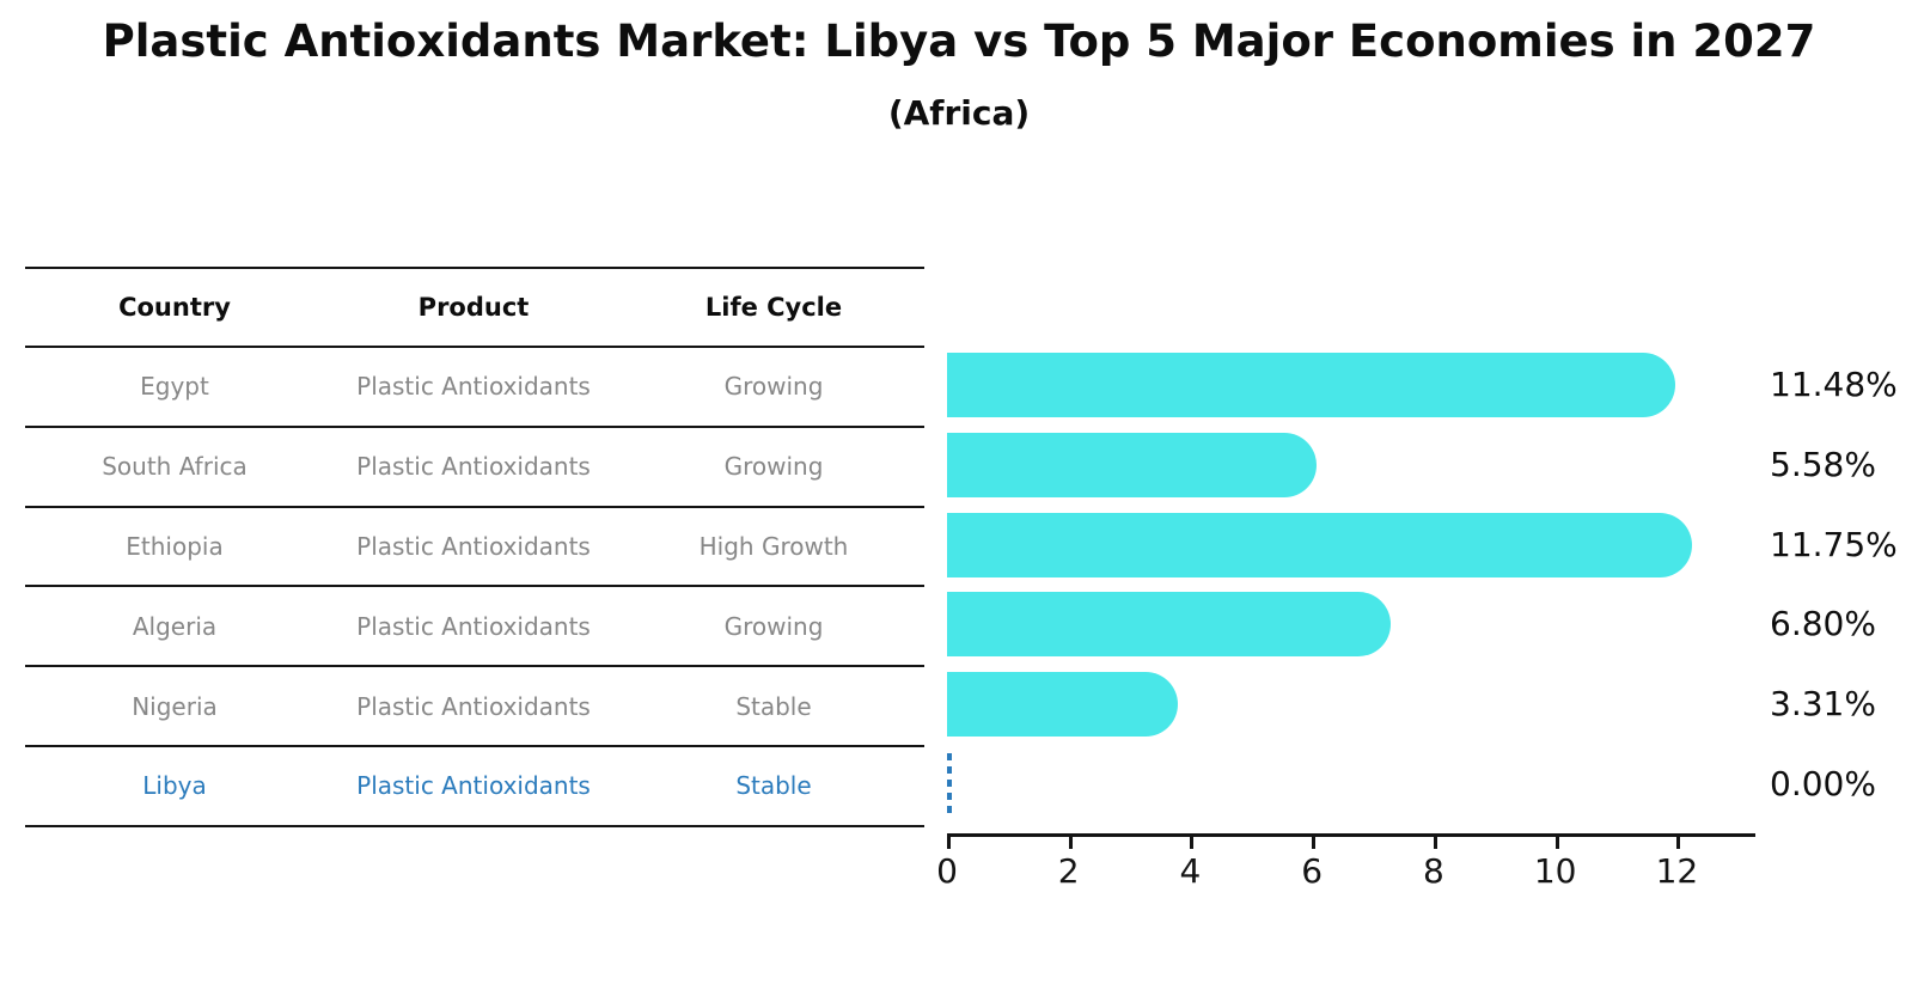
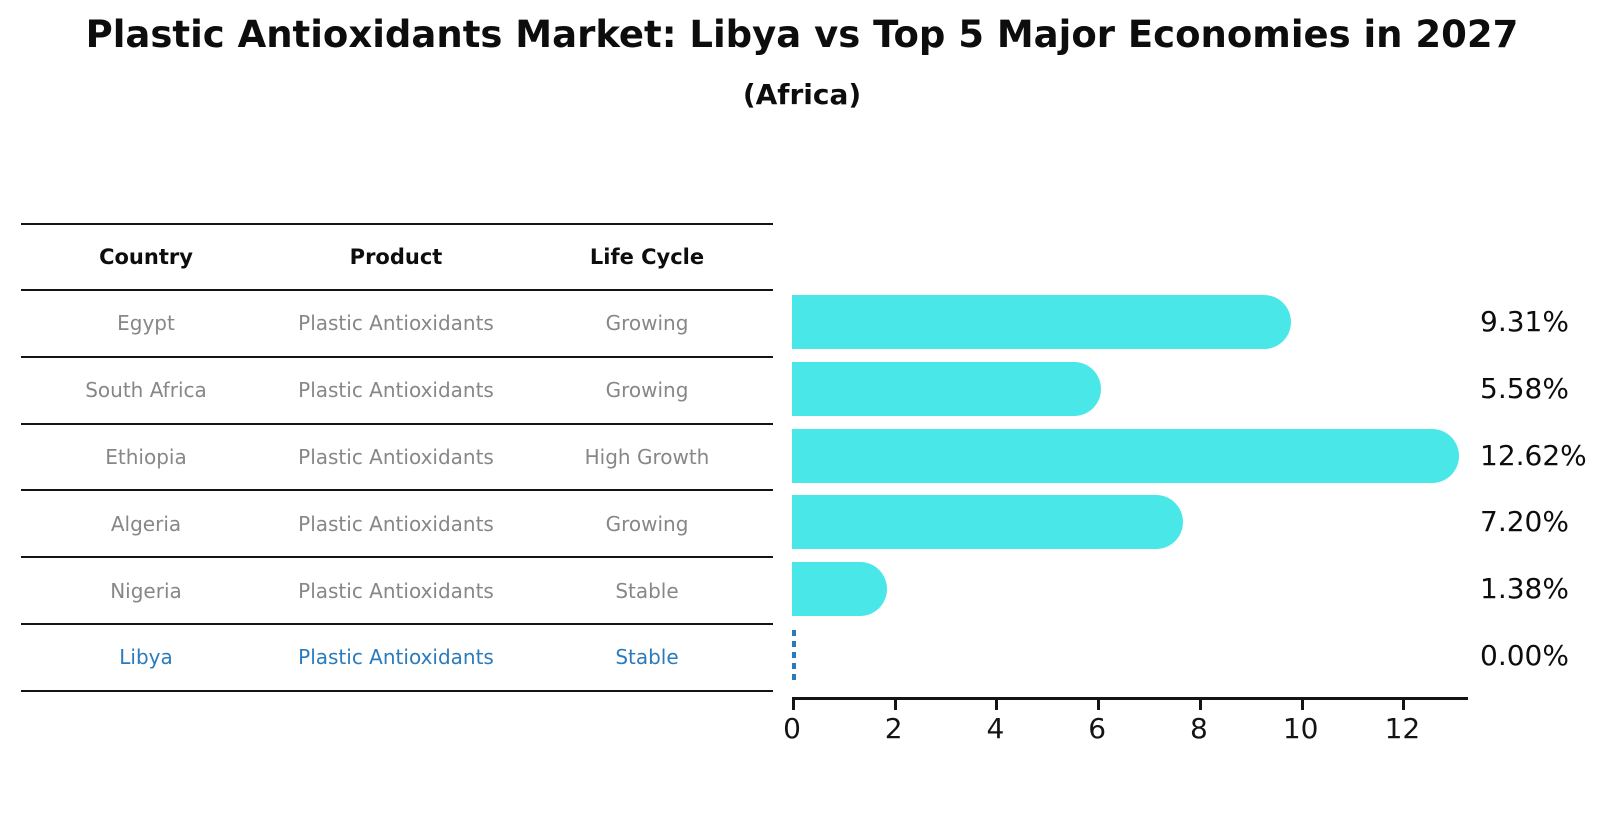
Egypt: 11.48% -> 9.31%
Ethiopia: 11.75% -> 12.62%
Algeria: 6.80% -> 7.20%
Nigeria: 3.31% -> 1.38%
